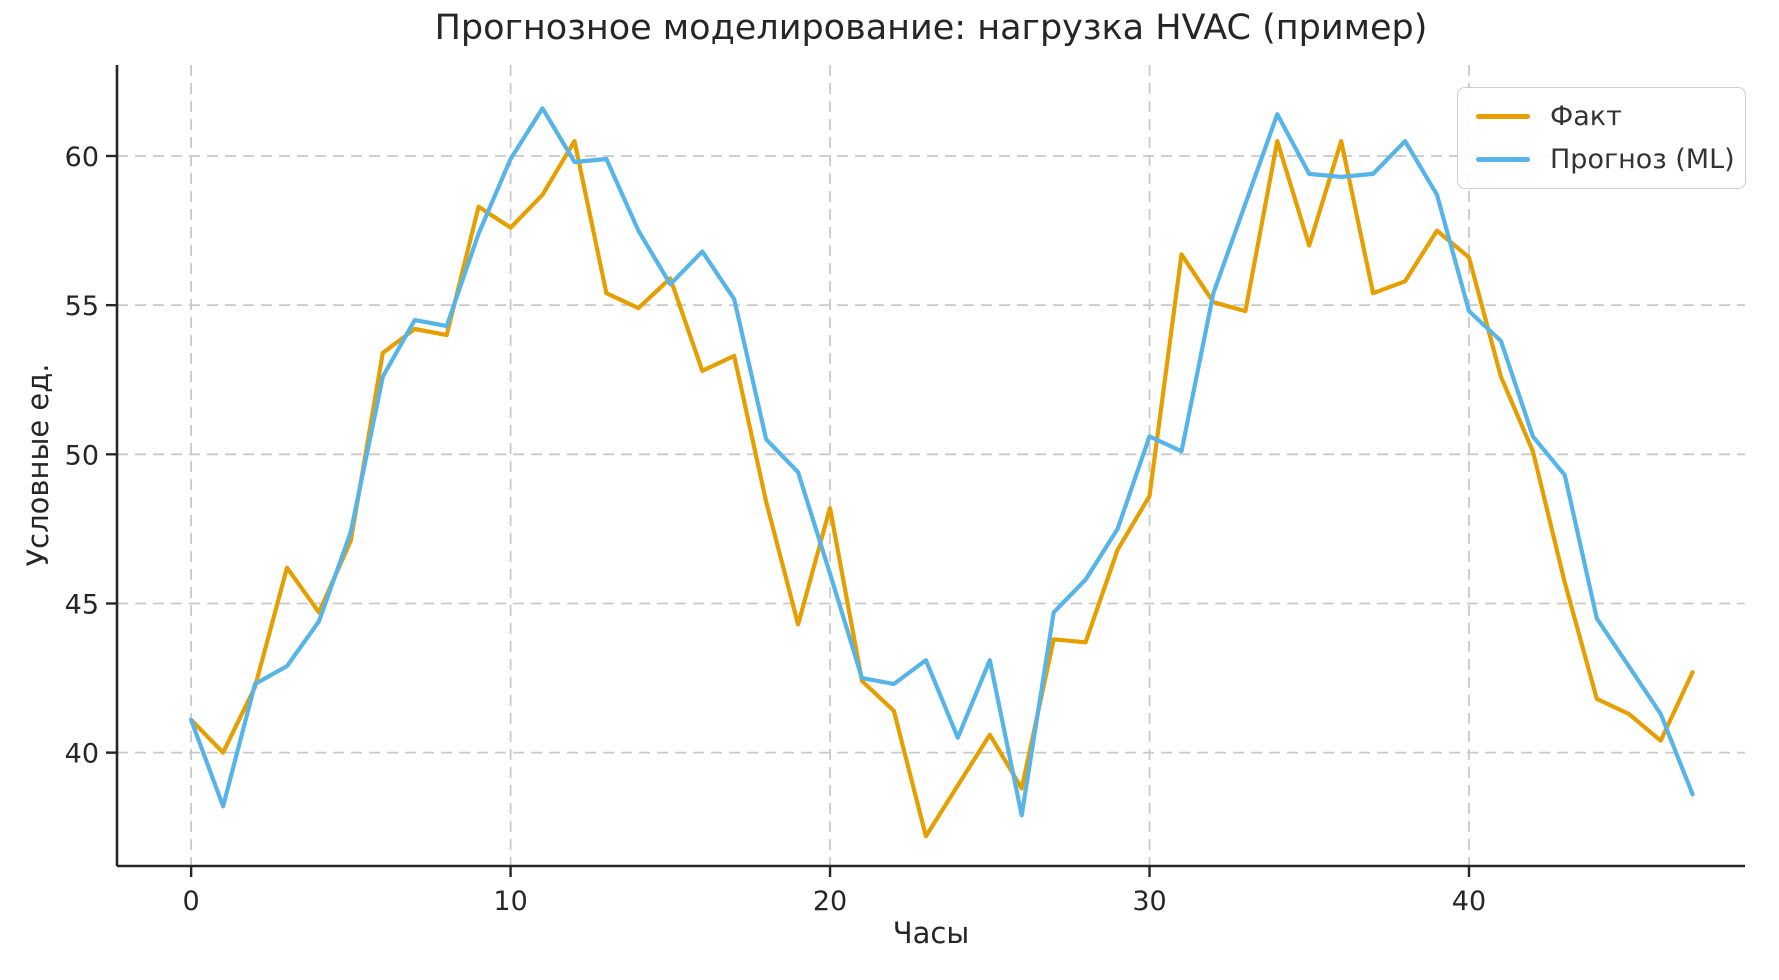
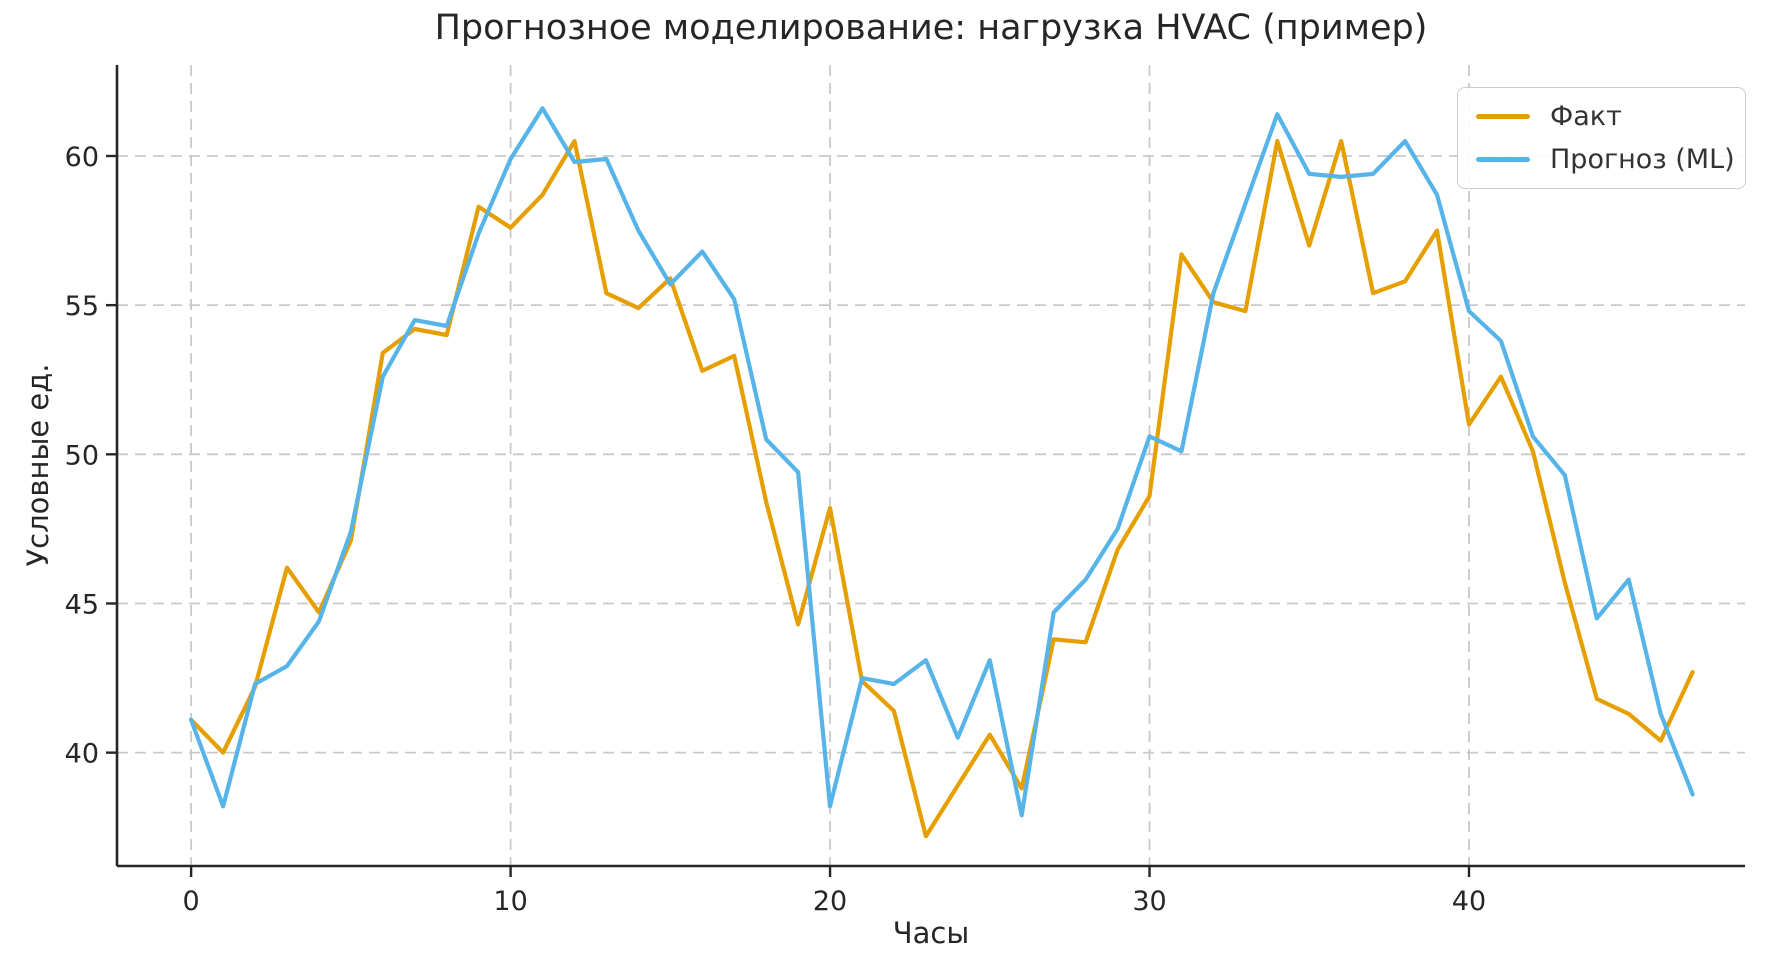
Прогноз (ML)/20: 46.0 -> 38.2
Факт/40: 56.6 -> 51.0
Прогноз (ML)/45: 42.9 -> 45.8
